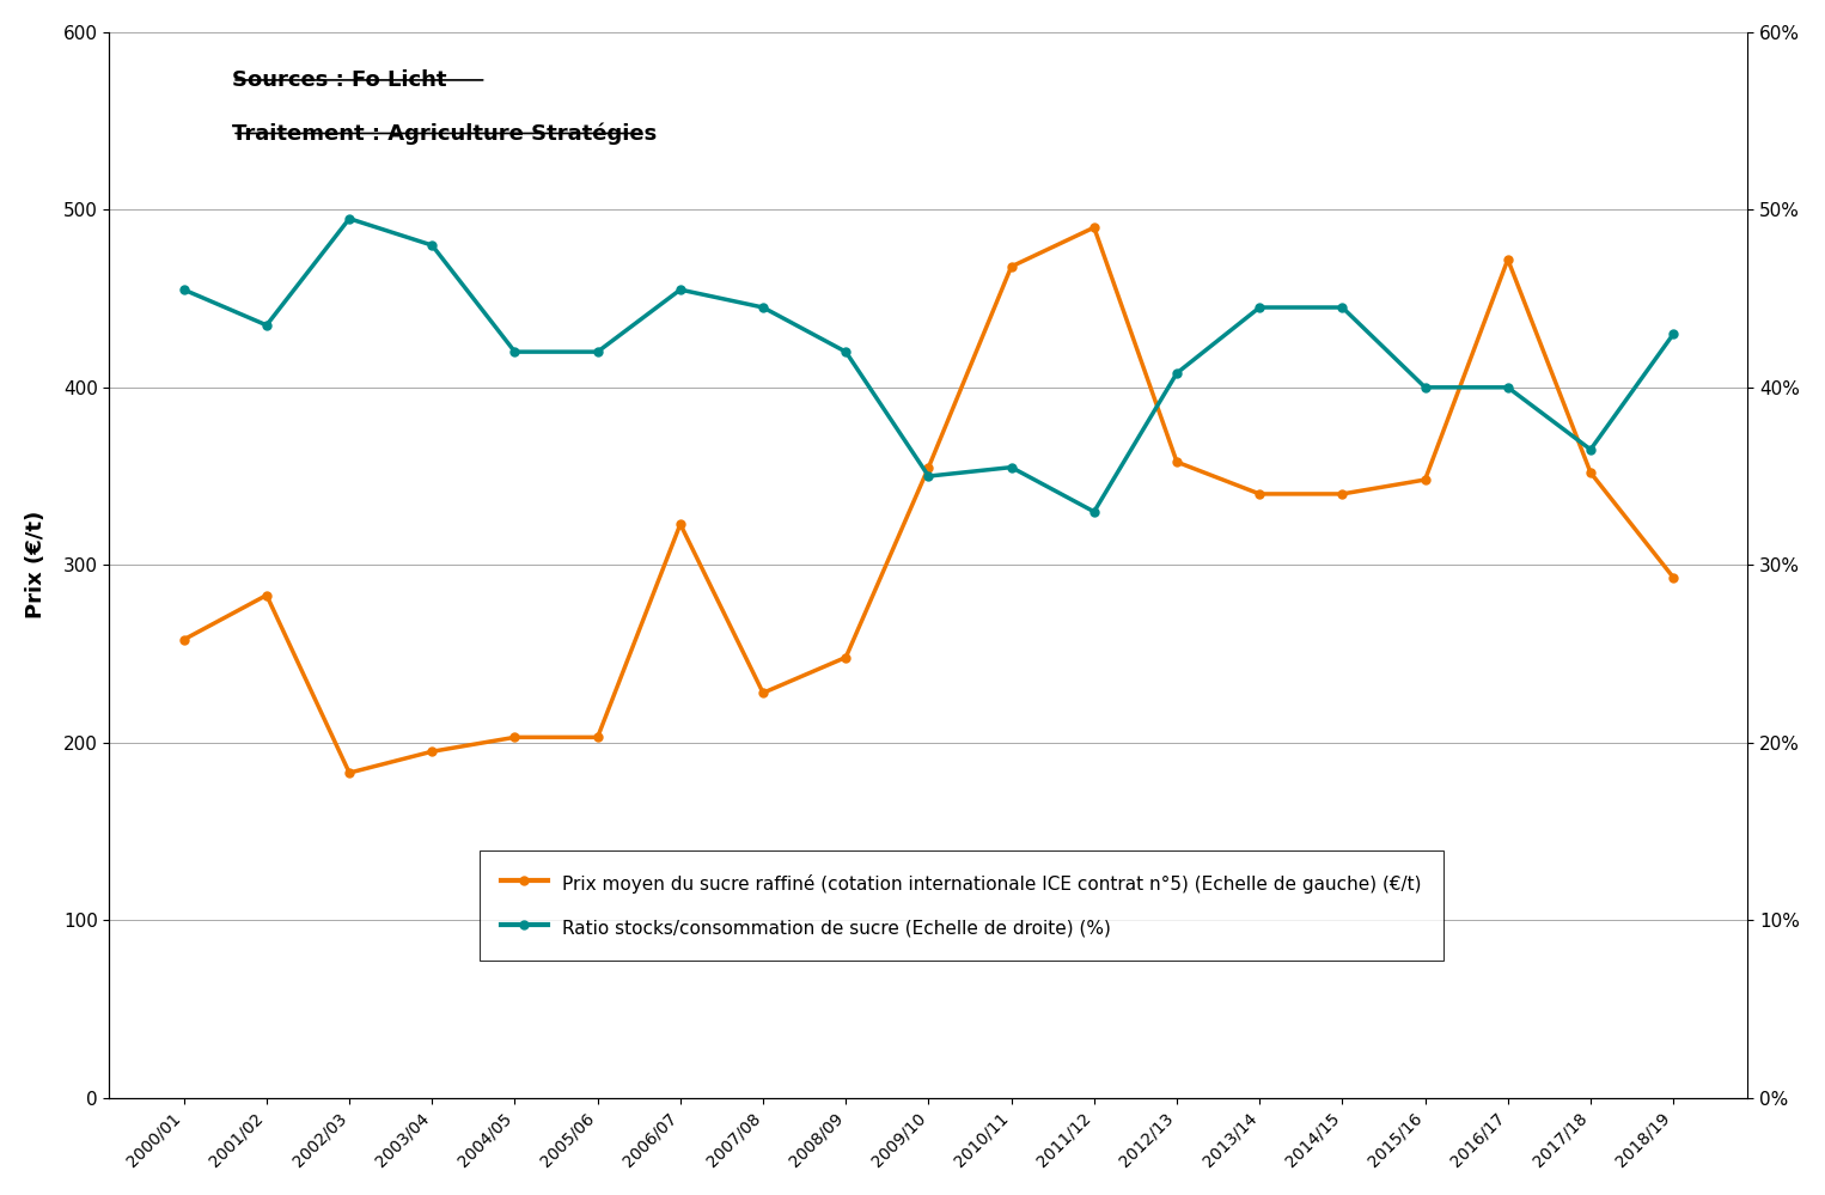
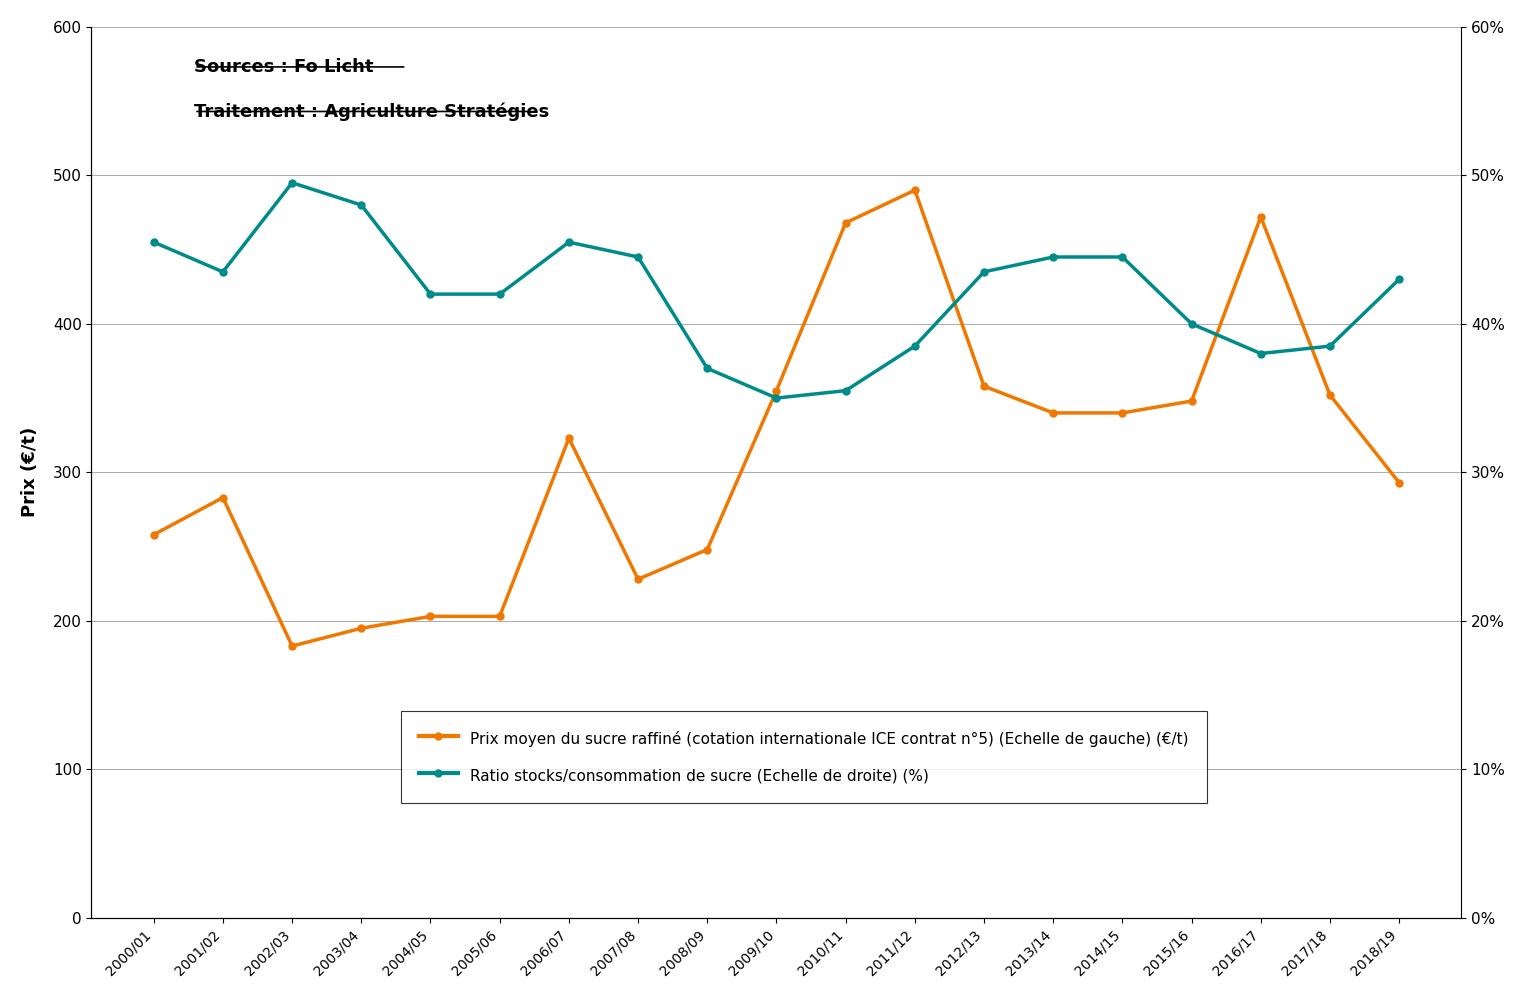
Ratio stocks/consommation de sucre (Echelle de droite) (%)/2008/09: 42.0% -> 37.0%
Ratio stocks/consommation de sucre (Echelle de droite) (%)/2011/12: 33.0% -> 38.5%
Ratio stocks/consommation de sucre (Echelle de droite) (%)/2012/13: 40.8% -> 43.5%
Ratio stocks/consommation de sucre (Echelle de droite) (%)/2016/17: 40.0% -> 38.0%
Ratio stocks/consommation de sucre (Echelle de droite) (%)/2017/18: 36.5% -> 38.5%
